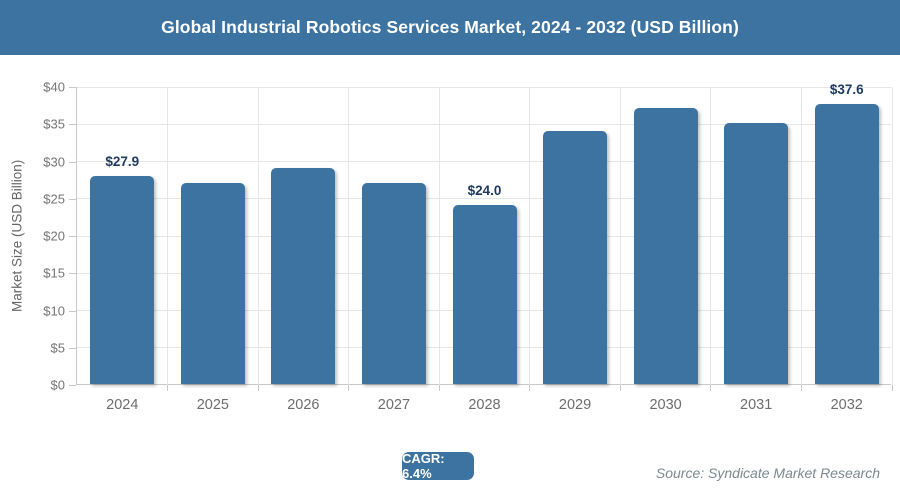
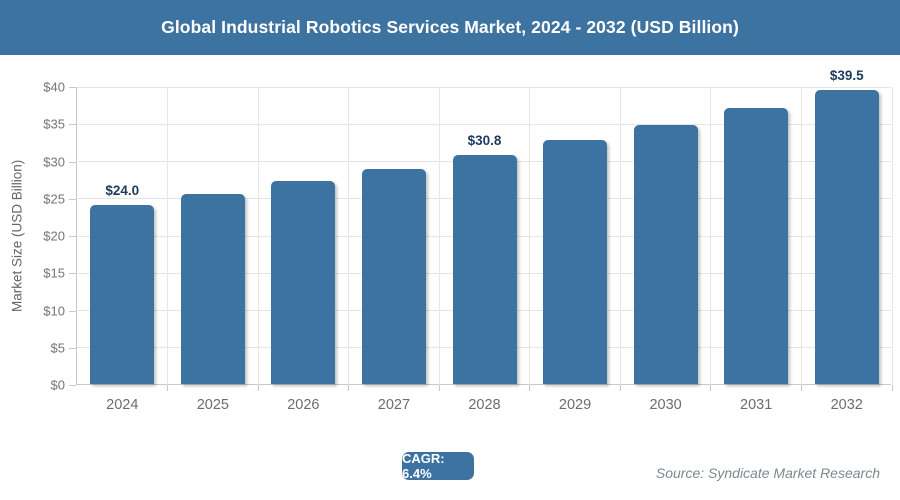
2024: $27.9 -> $24.0
2025: $27 -> $26
2026: $29 -> $27
2027: $27 -> $29
2028: $24.0 -> $30.8
2029: $34 -> $33
2030: $37 -> $35
2031: $35 -> $37
2032: $37.6 -> $39.5
